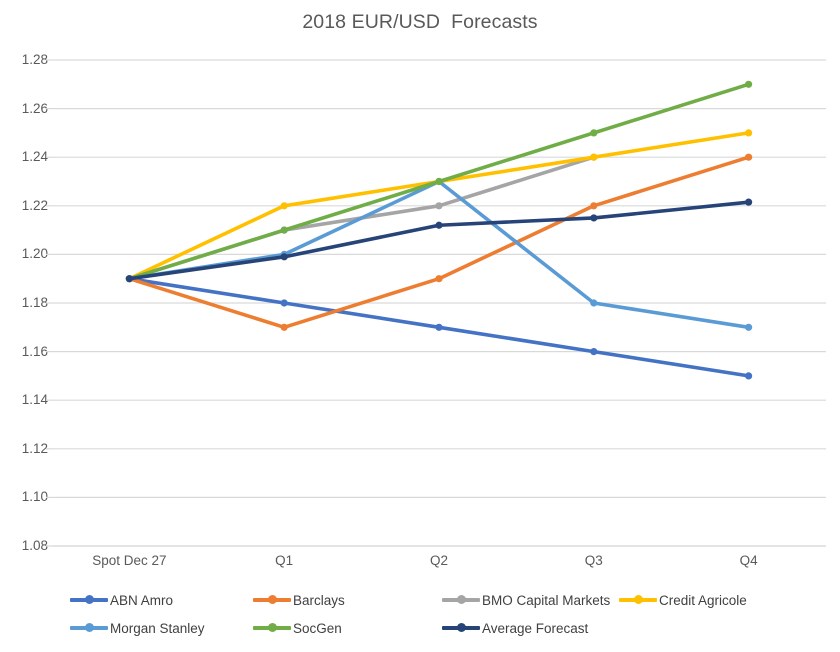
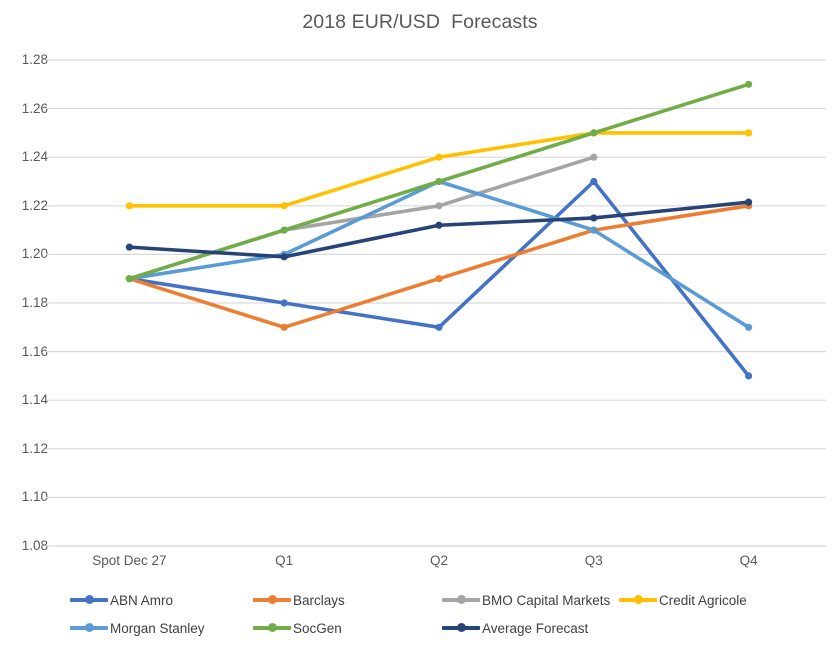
Credit Agricole/Spot Dec 27: 1.19 -> 1.22
Average Forecast/Spot Dec 27: 1.190 -> 1.203
Credit Agricole/Q2: 1.23 -> 1.24
ABN Amro/Q3: 1.16 -> 1.23
Barclays/Q3: 1.22 -> 1.21
Credit Agricole/Q3: 1.24 -> 1.25
Morgan Stanley/Q3: 1.18 -> 1.21
Barclays/Q4: 1.24 -> 1.22
